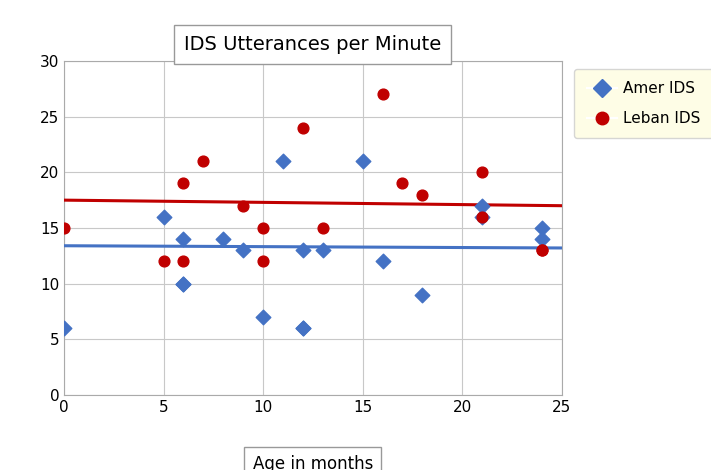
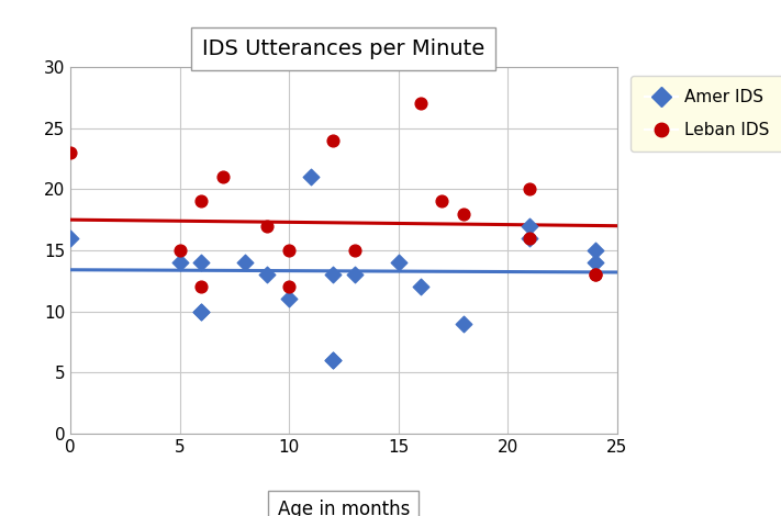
Amer IDS/0: 6 -> 16
Leban IDS/0: 15 -> 23
Amer IDS/5: 16 -> 14
Leban IDS/5: 12 -> 15
Amer IDS/10: 7 -> 11
Amer IDS/15: 21 -> 14
